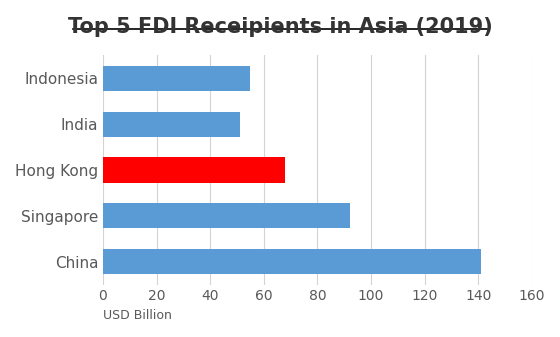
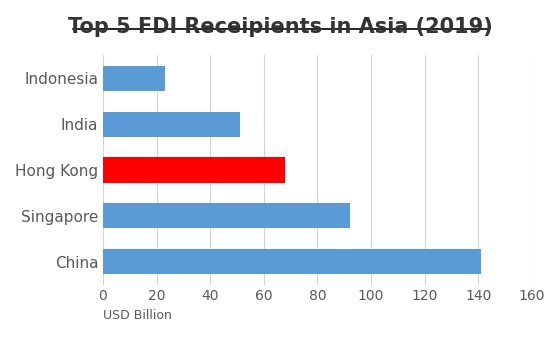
Indonesia: 55 -> 23
